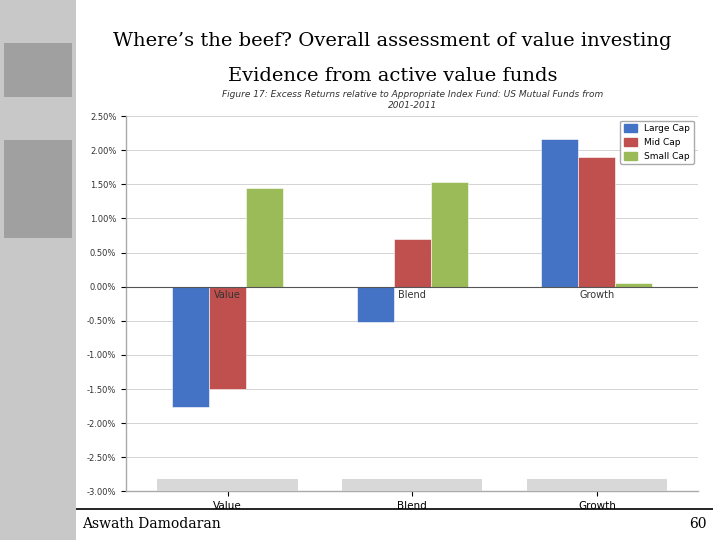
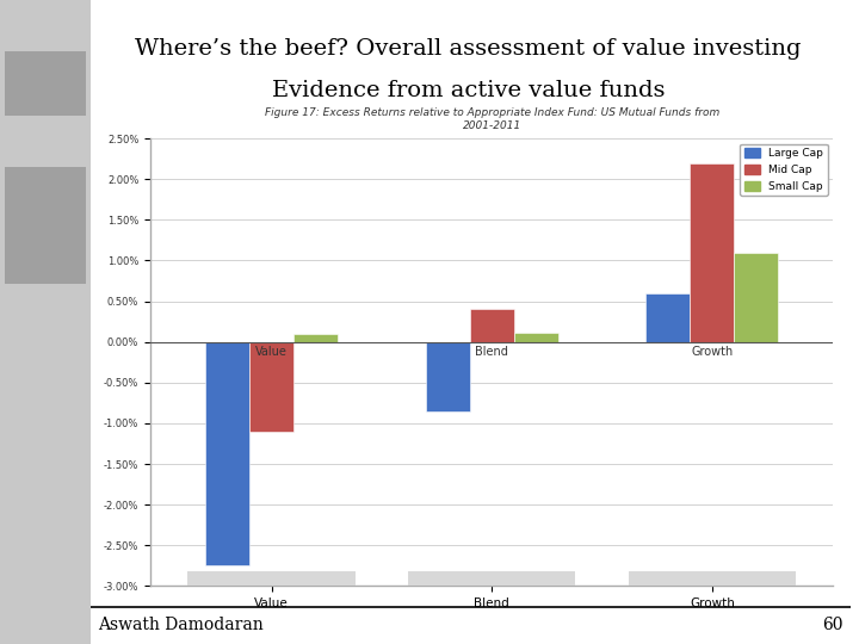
Large Cap/Value: -1.76% -> -2.75%
Mid Cap/Value: -1.5% -> -1.1%
Small Cap/Value: 1.44% -> 0.10%
Large Cap/Blend: -0.52% -> -0.85%
Mid Cap/Blend: 0.7% -> 0.4%
Small Cap/Blend: 1.54% -> 0.12%
Large Cap/Growth: 2.16% -> 0.60%
Mid Cap/Growth: 1.9% -> 2.2%
Small Cap/Growth: 0.06% -> 1.10%
